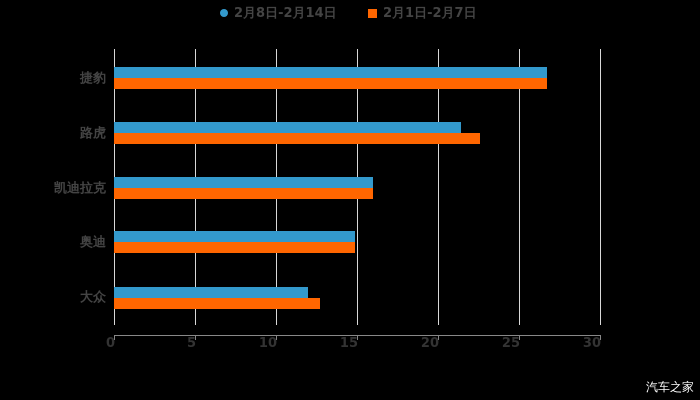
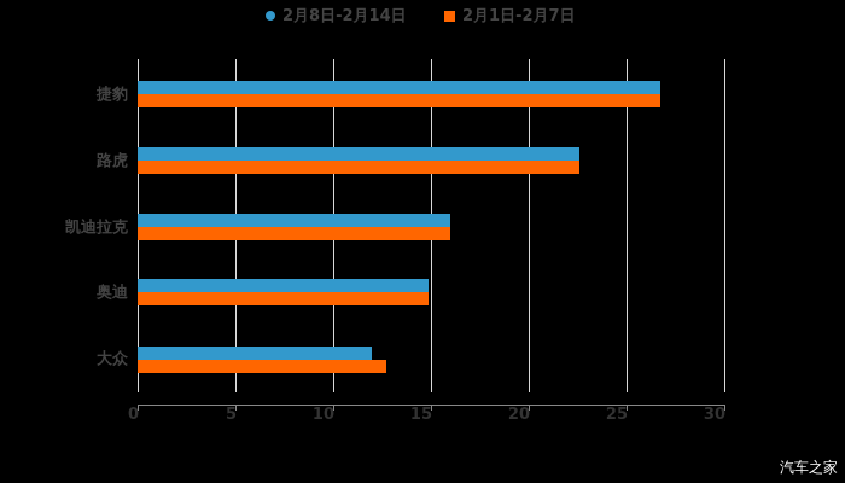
2月8日-2月14日/路虎: 21.4 -> 22.6
